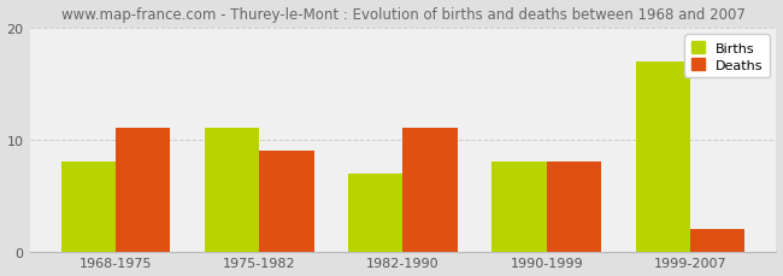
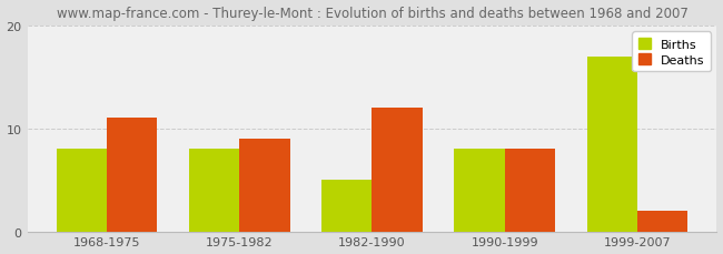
Births/1975-1982: 11 -> 8
Births/1982-1990: 7 -> 5
Deaths/1982-1990: 11 -> 12
